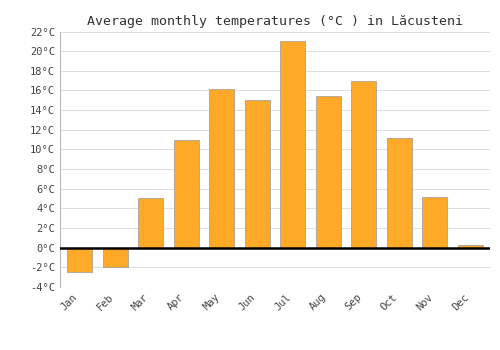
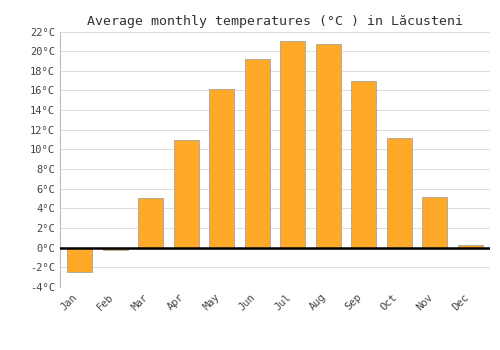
Feb: -2.0°C -> -0.2°C
Jun: 15.0°C -> 19.2°C
Aug: 15.4°C -> 20.7°C
